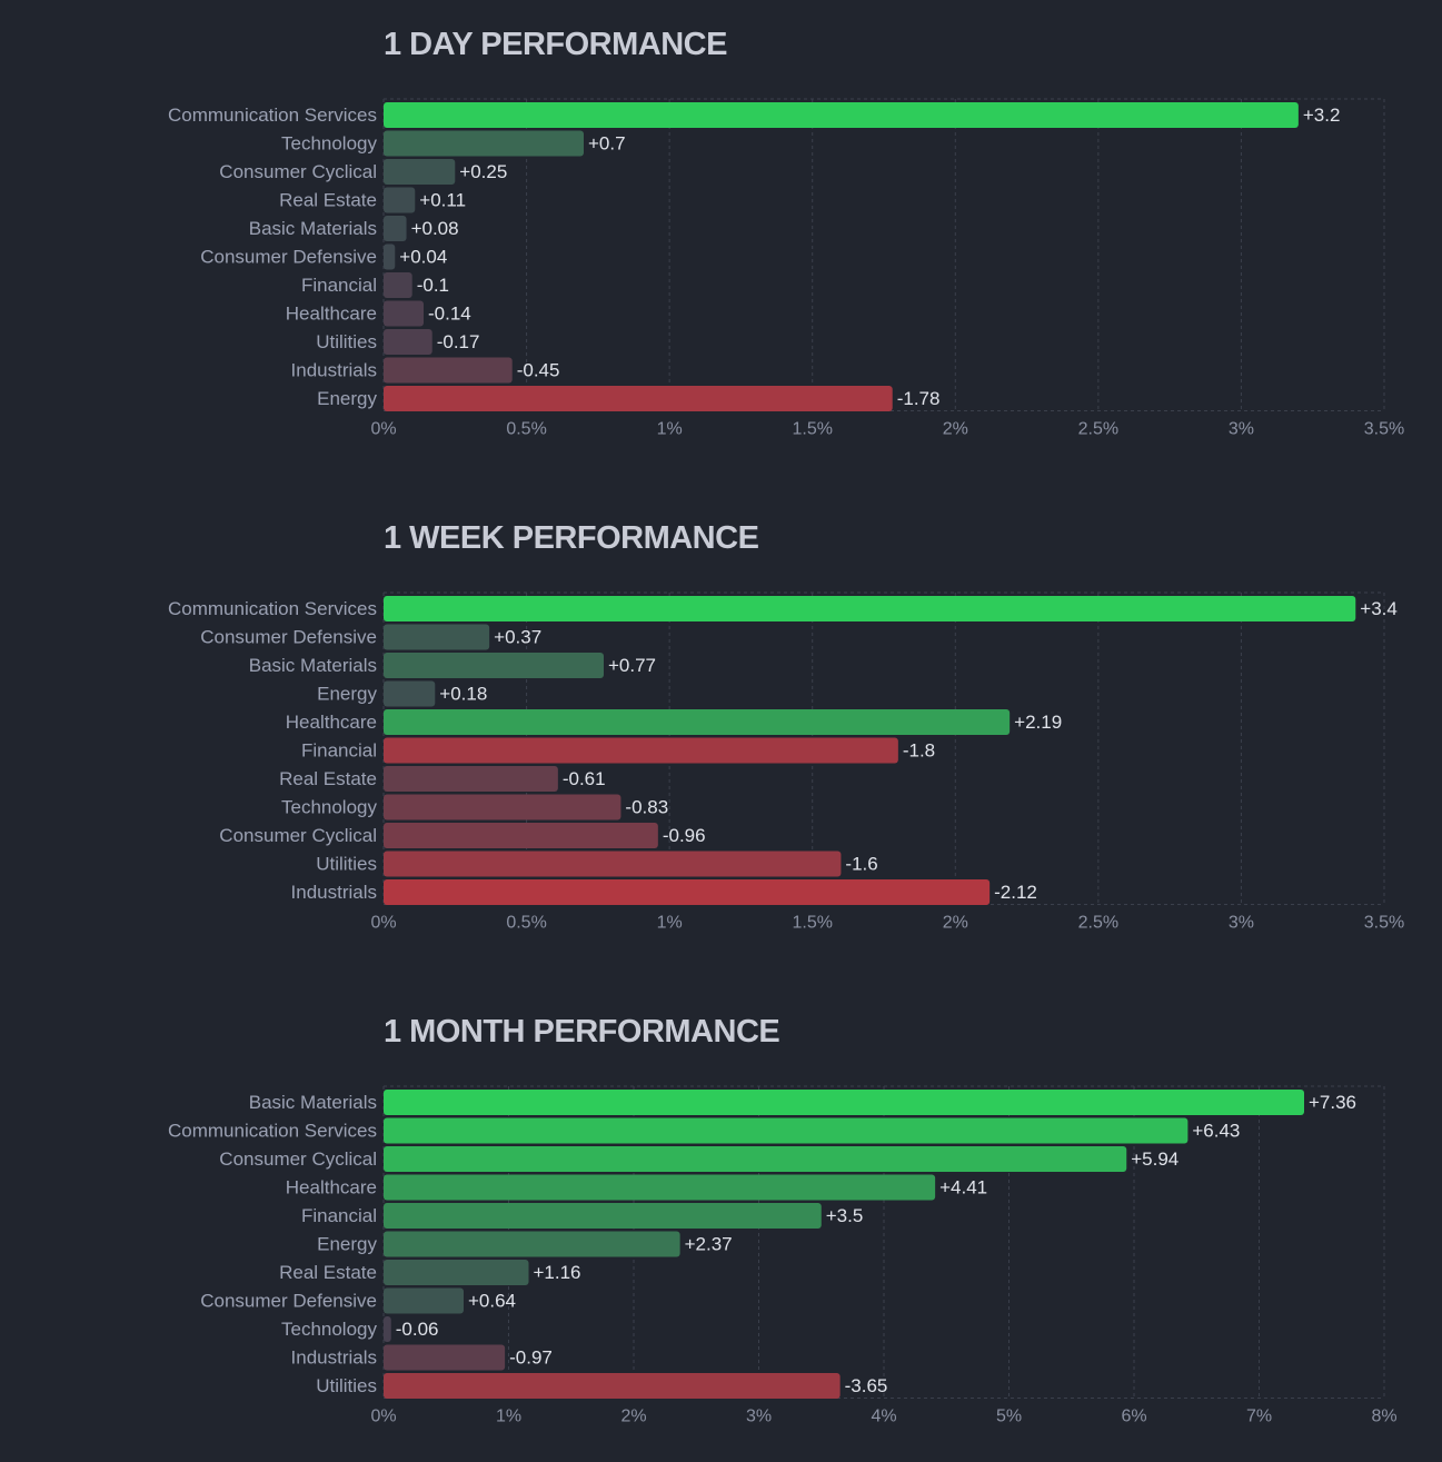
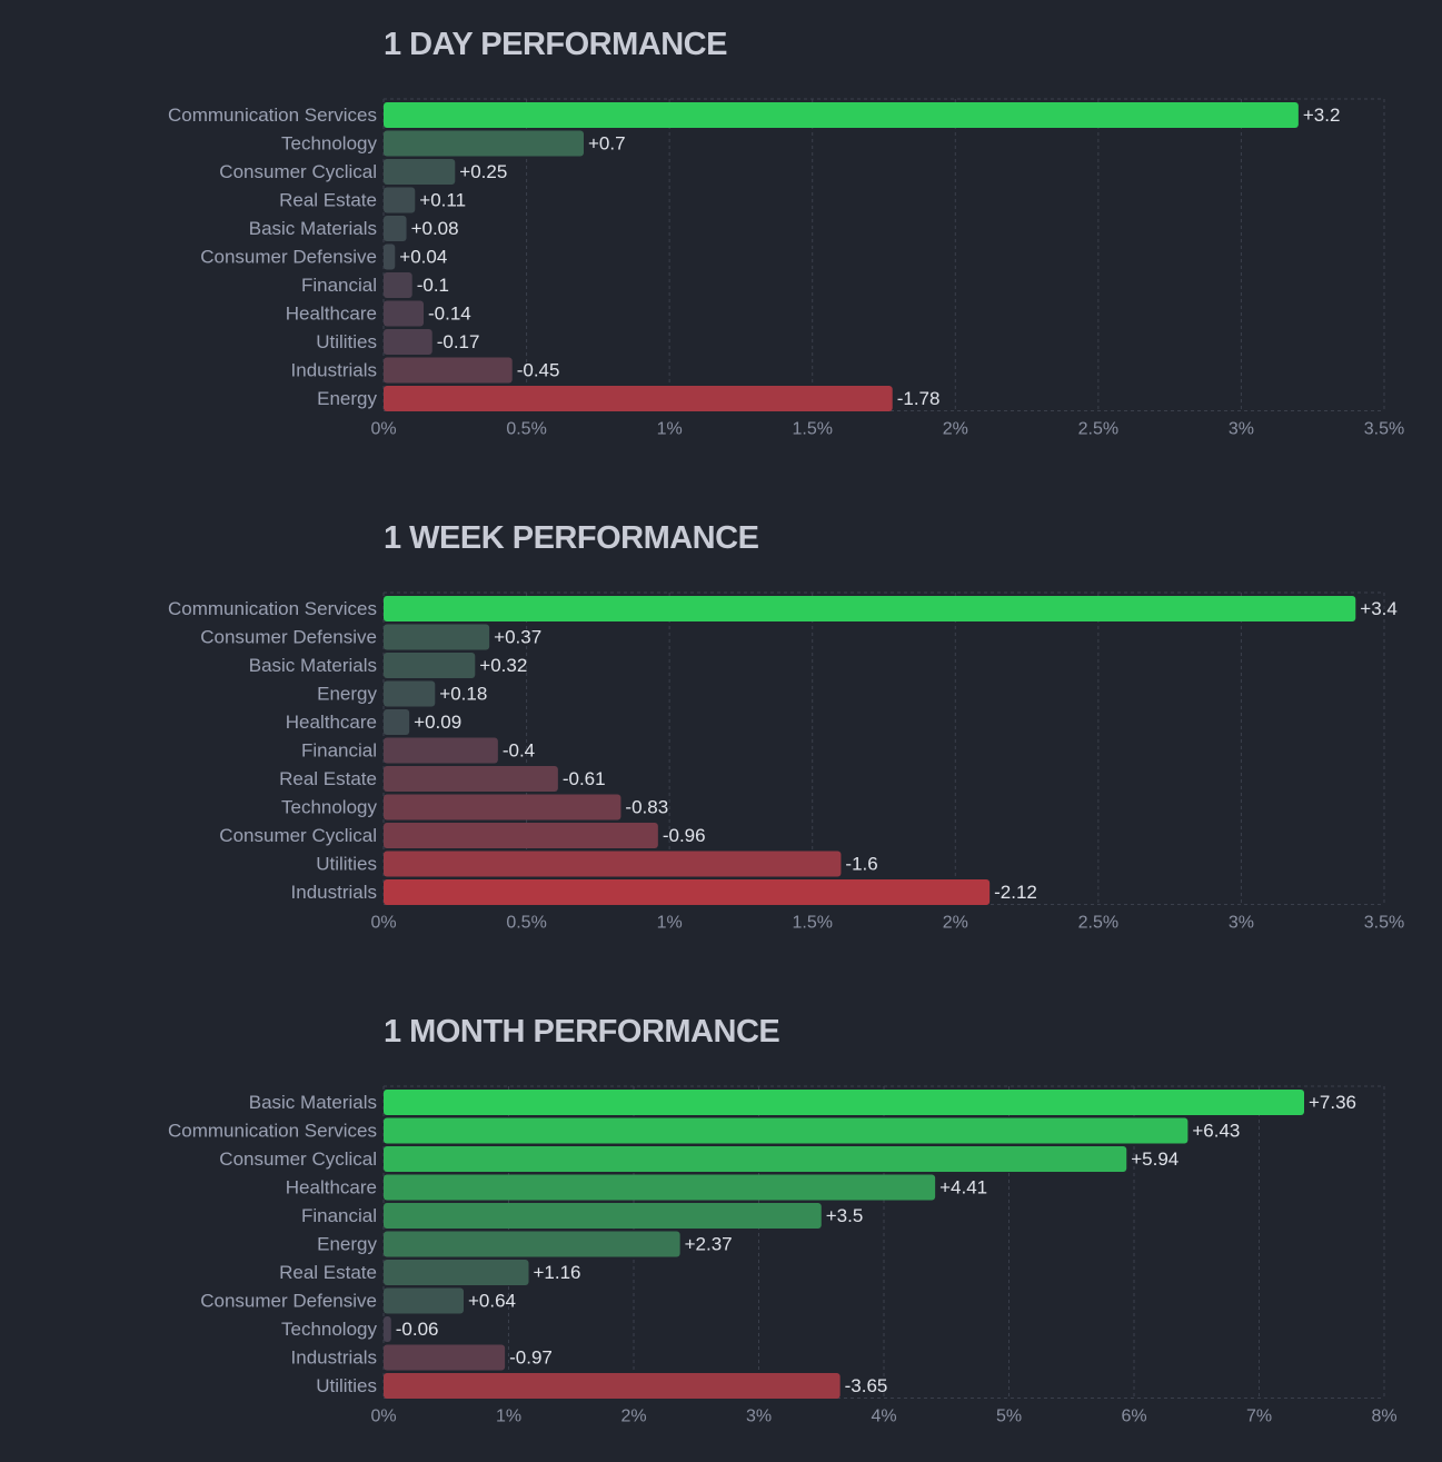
1 WEEK PERFORMANCE/Basic Materials: +0.77 -> +0.32
1 WEEK PERFORMANCE/Healthcare: +2.19 -> +0.09
1 WEEK PERFORMANCE/Financial: -1.8 -> -0.4
